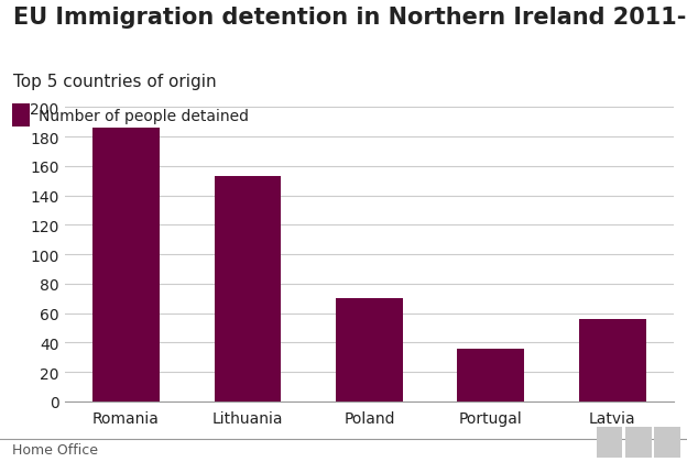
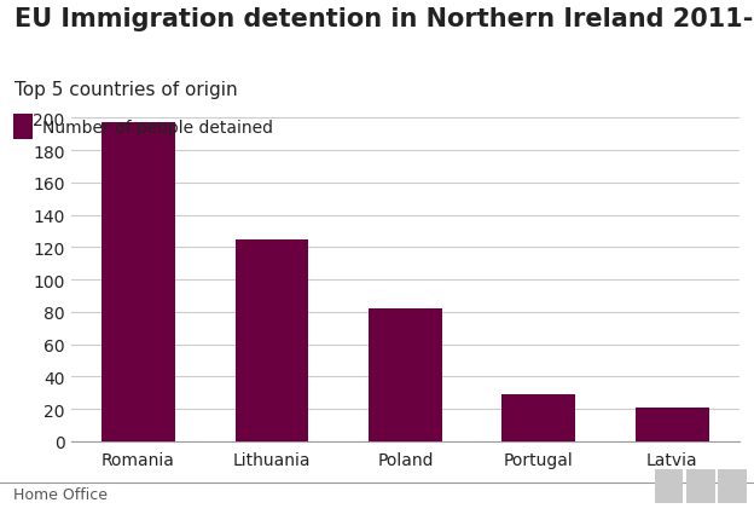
Romania: 186 -> 197
Lithuania: 153 -> 125
Poland: 70 -> 82
Portugal: 36 -> 29
Latvia: 56 -> 21
